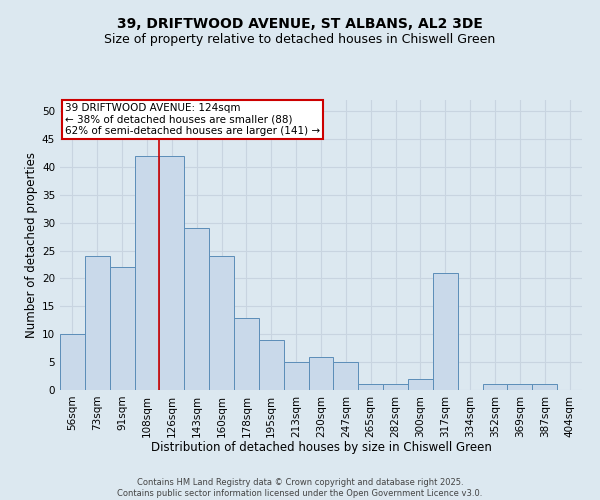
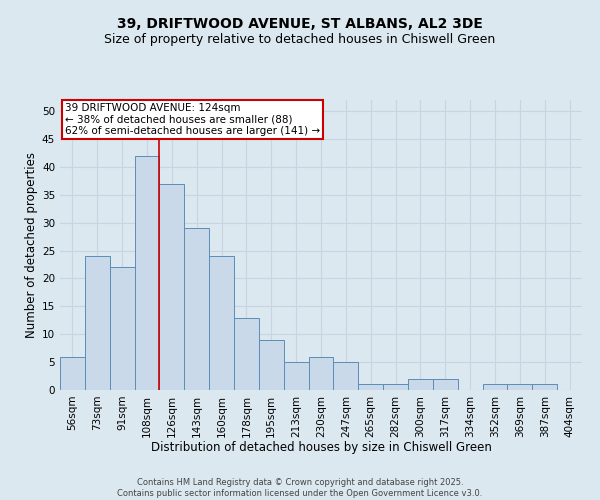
56sqm: 10 -> 6
126sqm: 42 -> 37
317sqm: 21 -> 2
